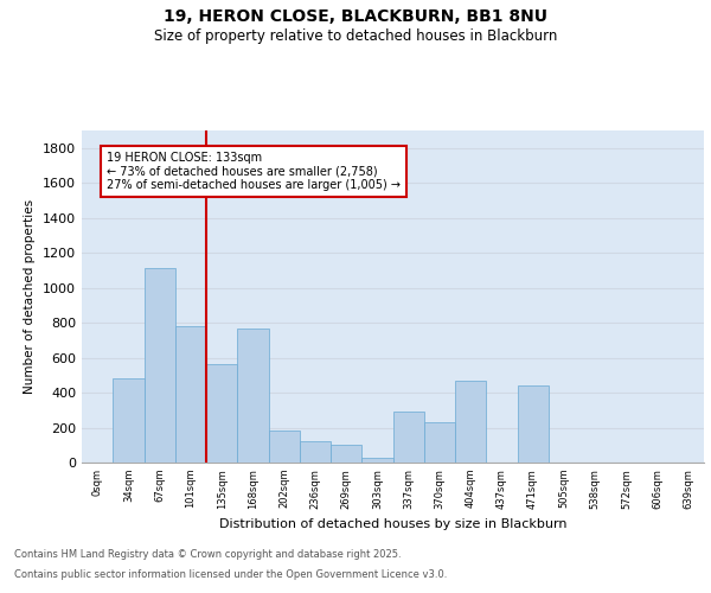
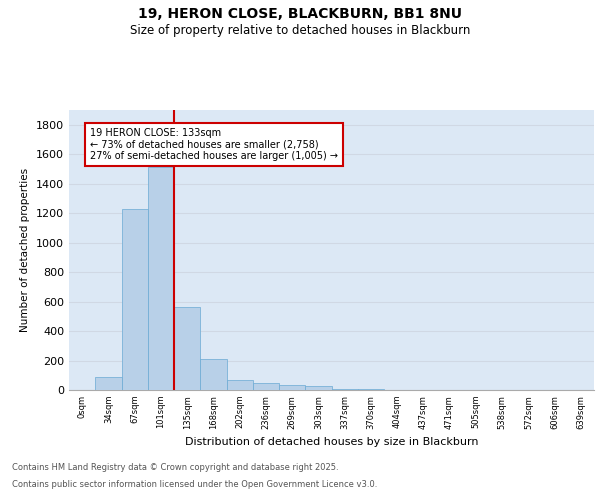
34sqm: 480 -> 90
67sqm: 1110 -> 1230
101sqm: 780 -> 1510
168sqm: 770 -> 210
202sqm: 180 -> 60
236sqm: 120 -> 40
269sqm: 100 -> 40
337sqm: 290 -> 10
370sqm: 230 -> 0
404sqm: 470 -> 0
471sqm: 440 -> 0
